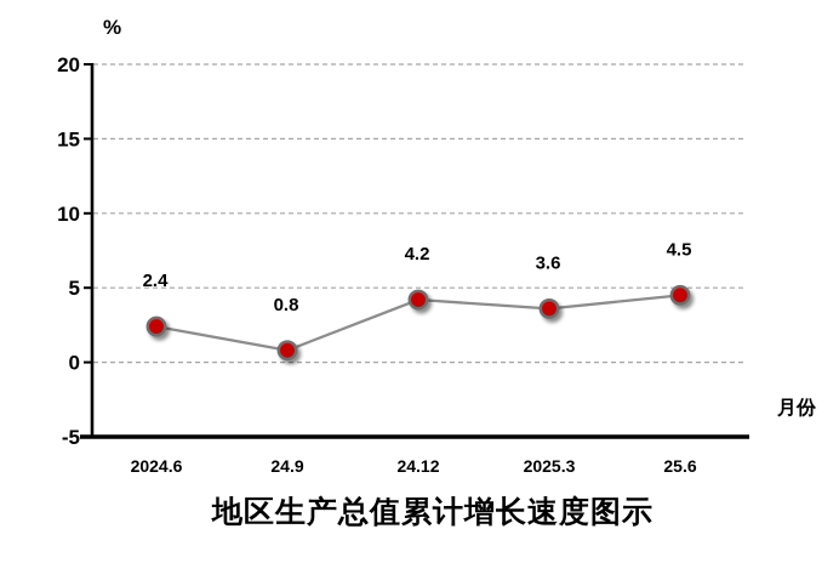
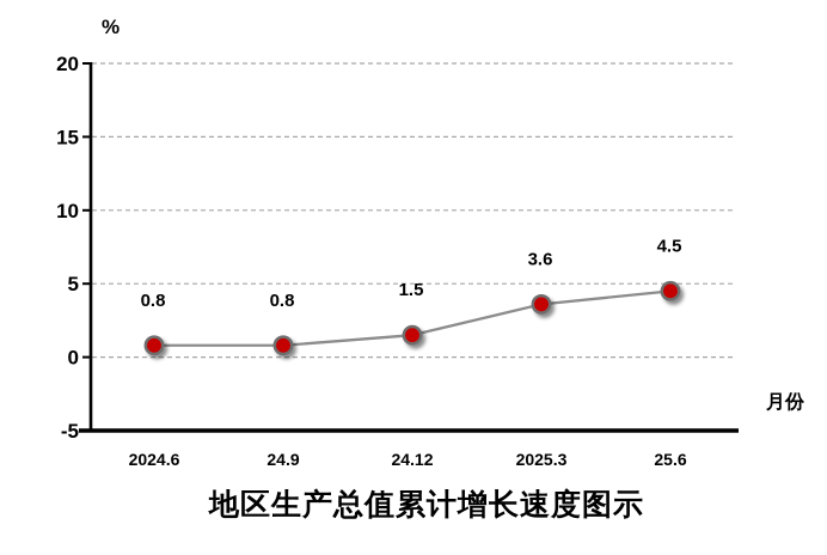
2024.6: 2.4 -> 0.8
24.12: 4.2 -> 1.5
